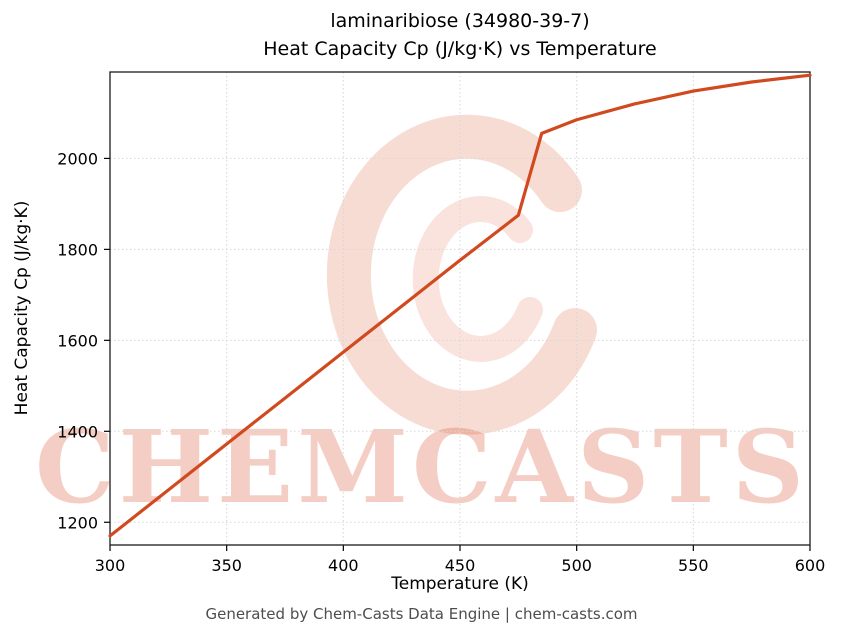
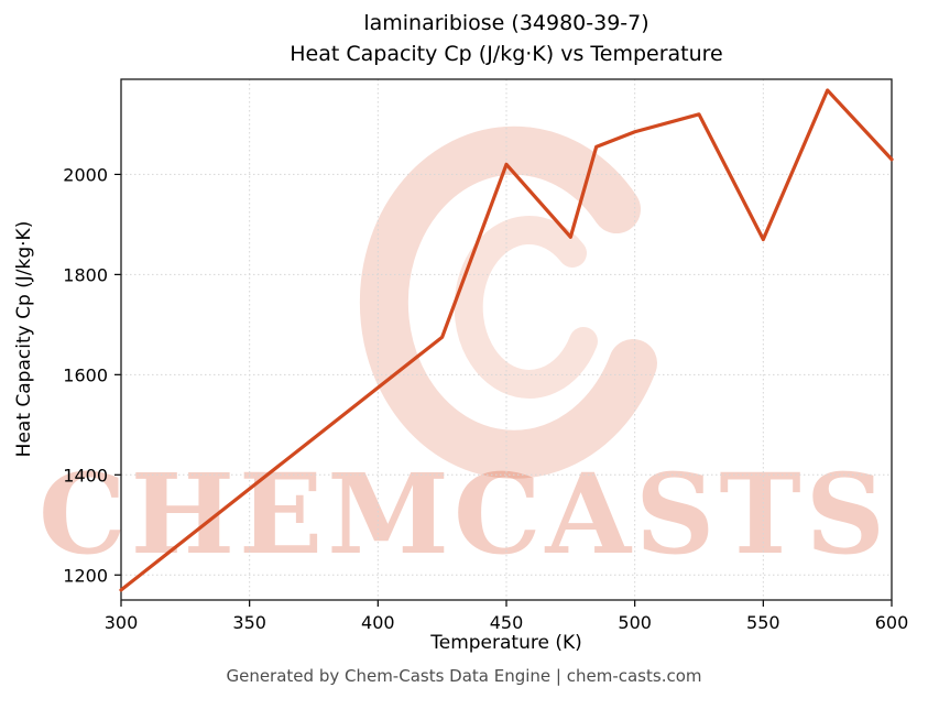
450: 1780 -> 2020
550: 2150 -> 1870
600: 2180 -> 2030
